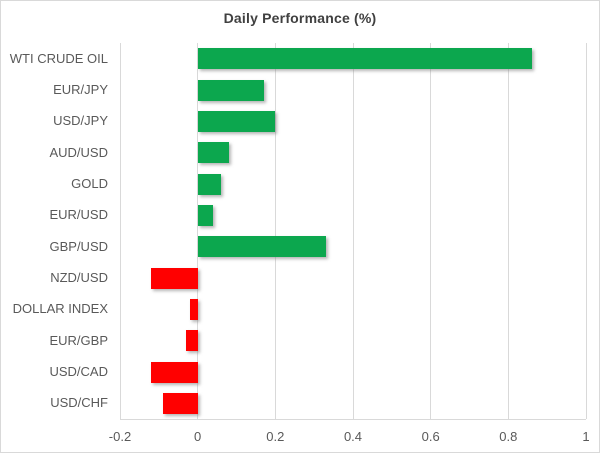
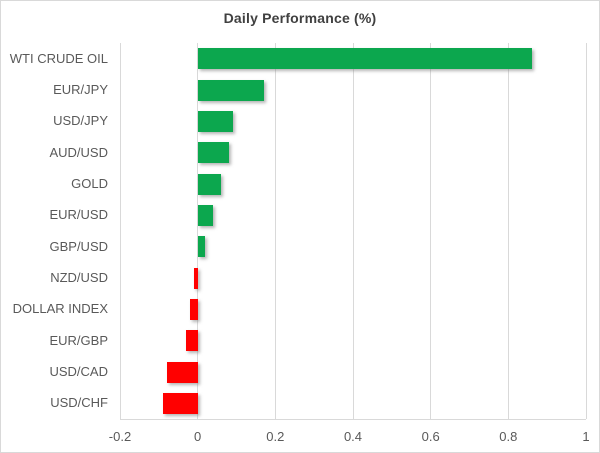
USD/JPY: 0.20 -> 0.09
GBP/USD: 0.33 -> 0.02
NZD/USD: -0.12 -> -0.01
USD/CAD: -0.12 -> -0.08
